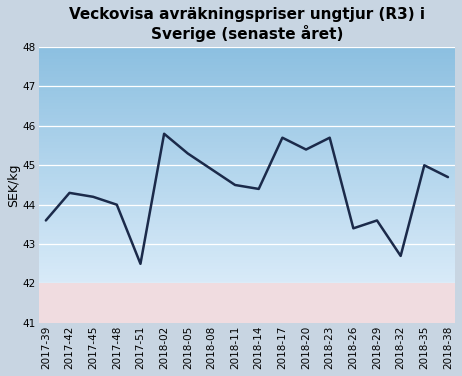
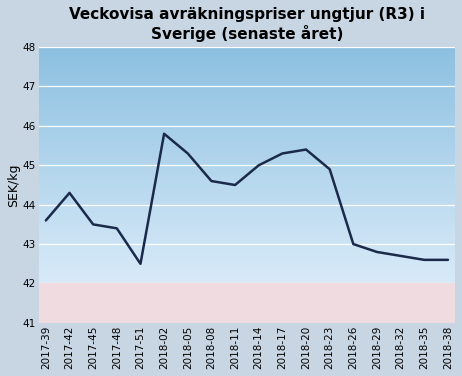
2017-45: 44.2 -> 43.5
2017-48: 44.0 -> 43.4
2018-08: 44.9 -> 44.6
2018-14: 44.4 -> 45.0
2018-17: 45.7 -> 45.3
2018-23: 45.7 -> 44.9
2018-26: 43.4 -> 43.0
2018-29: 43.6 -> 42.8
2018-35: 45.0 -> 42.6
2018-38: 44.7 -> 42.6
